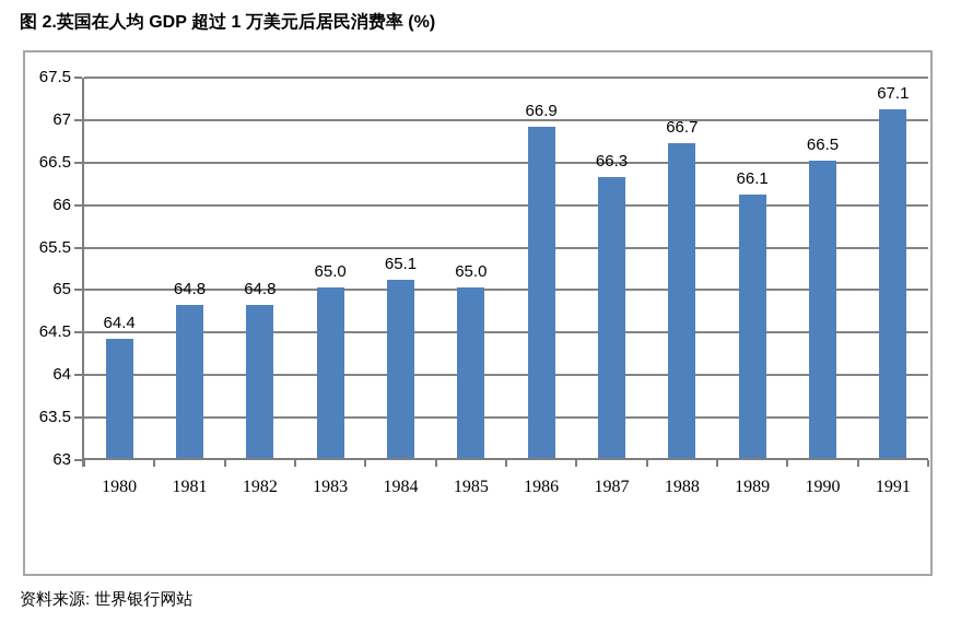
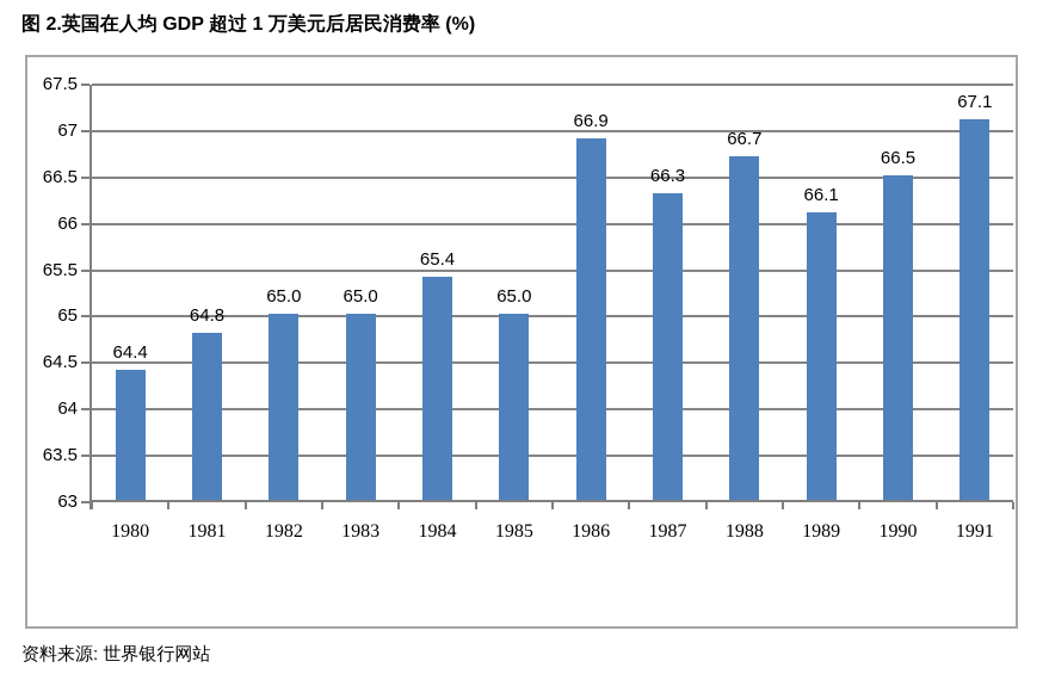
1982: 64.8 -> 65.0
1984: 65.1 -> 65.4
